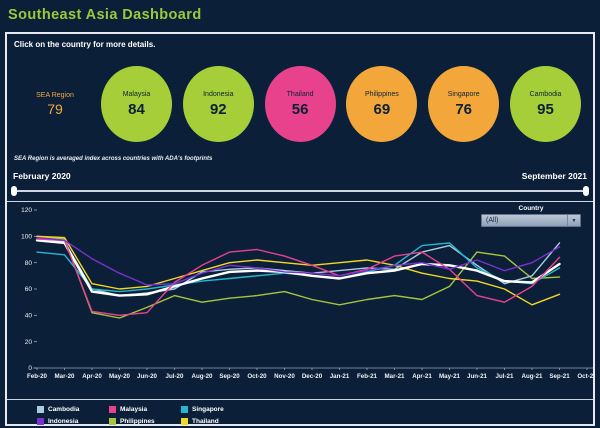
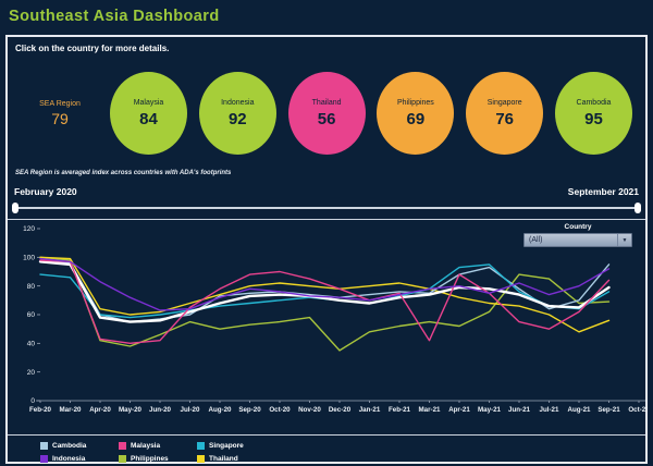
Philippines/Dec-20: 52 -> 35
Malaysia/Mar-21: 85 -> 42
